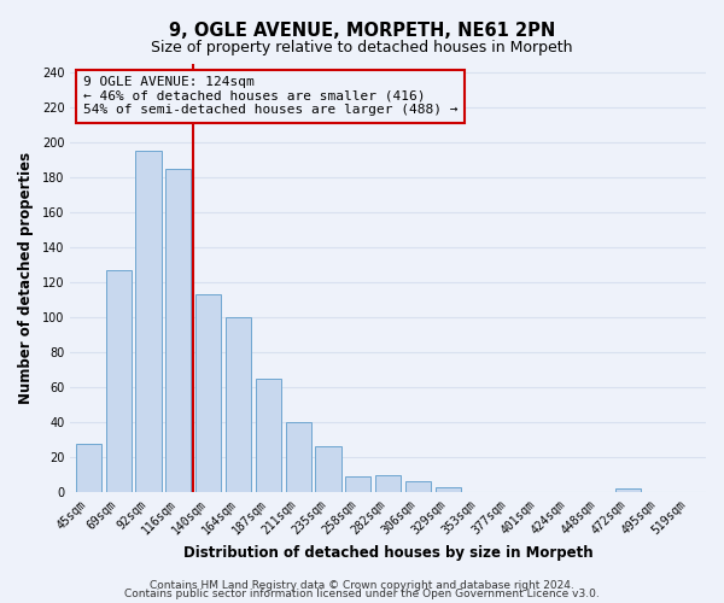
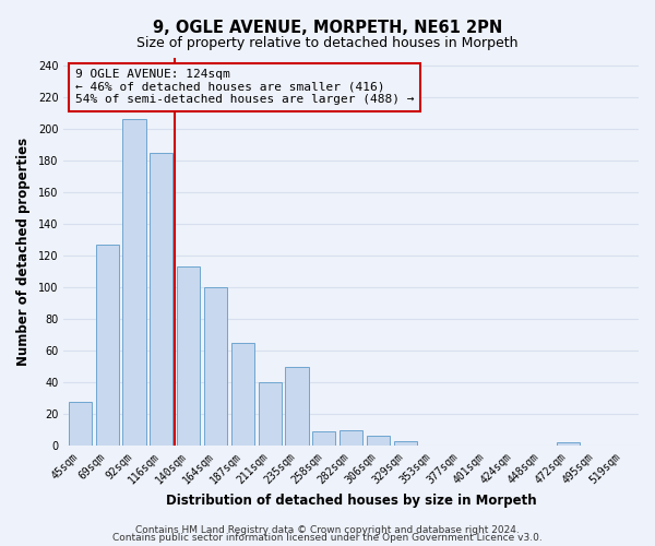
92sqm: 195 -> 206
235sqm: 26 -> 50
